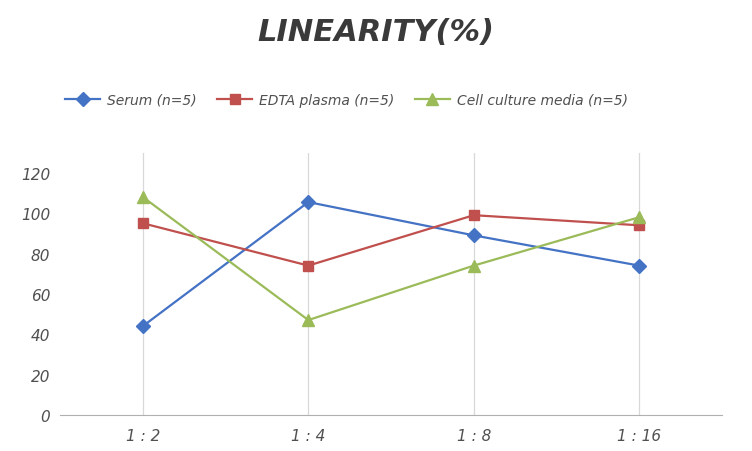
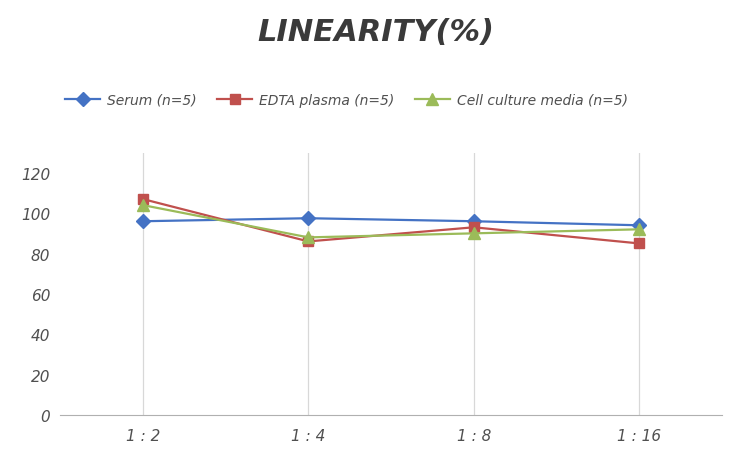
Serum (n=5)/1 : 2: 44.0 -> 96.0
EDTA plasma (n=5)/1 : 2: 95 -> 107
Cell culture media (n=5)/1 : 2: 108 -> 104
Serum (n=5)/1 : 4: 105.5 -> 97.5
EDTA plasma (n=5)/1 : 4: 74 -> 86
Cell culture media (n=5)/1 : 4: 47 -> 88
Serum (n=5)/1 : 8: 89.0 -> 96.0
EDTA plasma (n=5)/1 : 8: 99 -> 93
Cell culture media (n=5)/1 : 8: 74 -> 90
Serum (n=5)/1 : 16: 74.0 -> 94.0
EDTA plasma (n=5)/1 : 16: 94 -> 85
Cell culture media (n=5)/1 : 16: 98 -> 92
